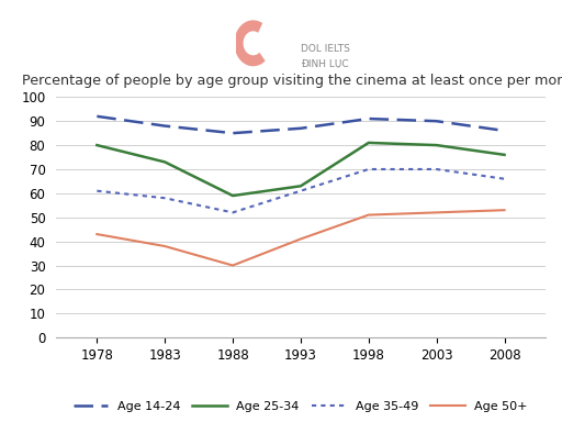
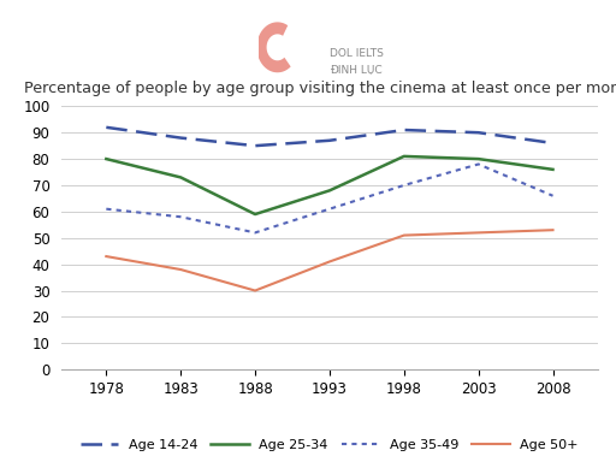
Age 25-34/1993: 63 -> 68
Age 35-49/2003: 70 -> 78
